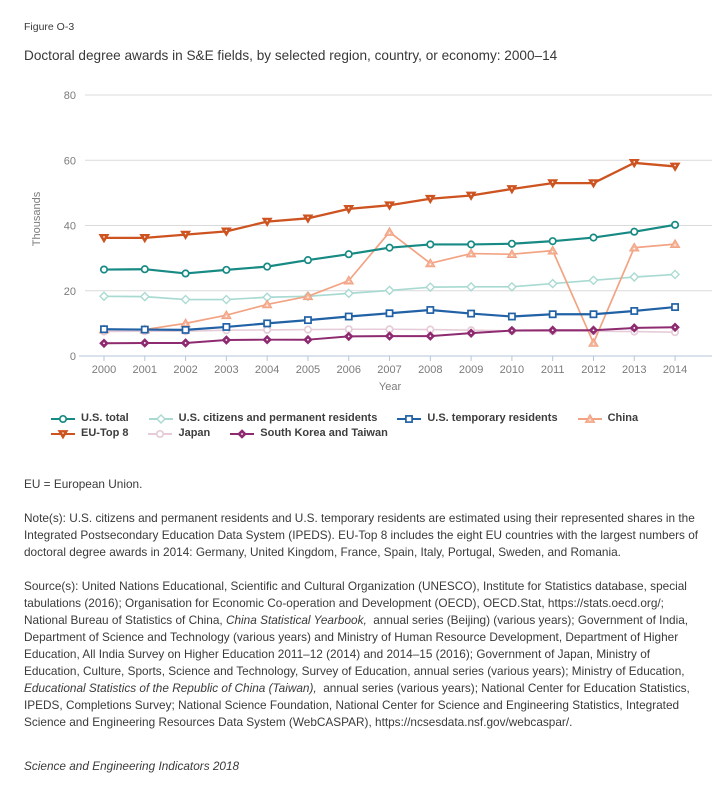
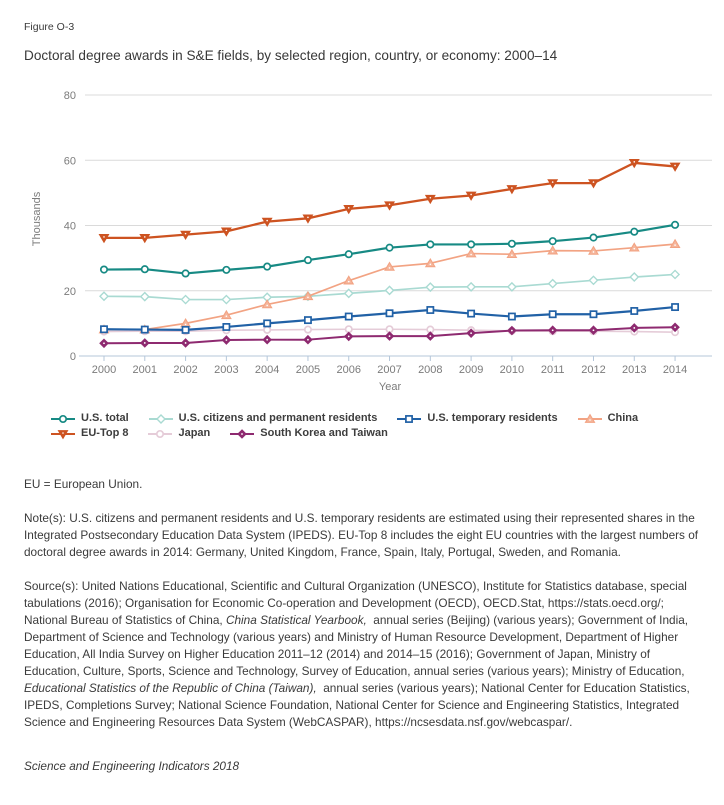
China/2007: 38 -> 27
China/2012: 4 -> 32
